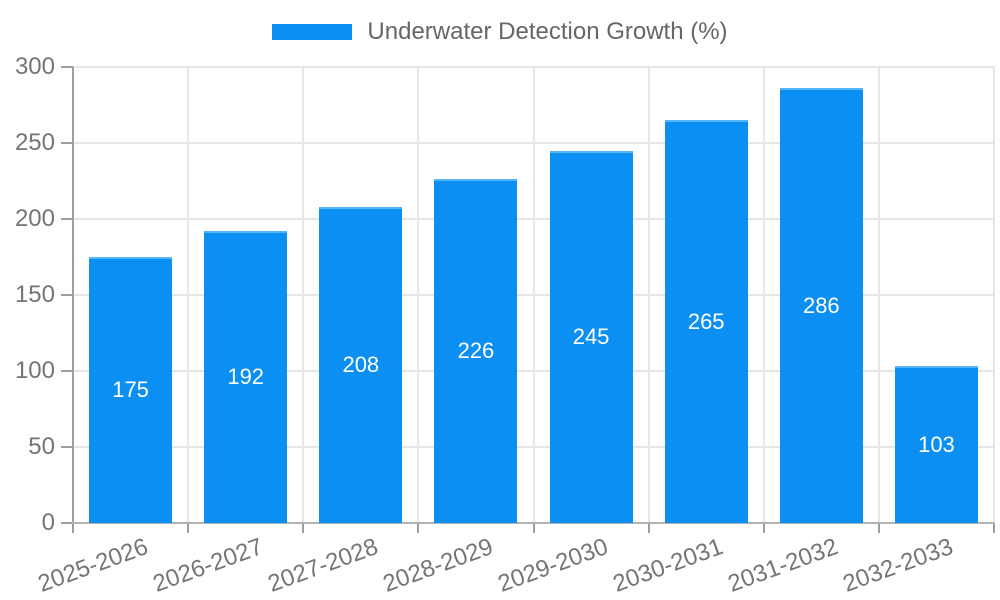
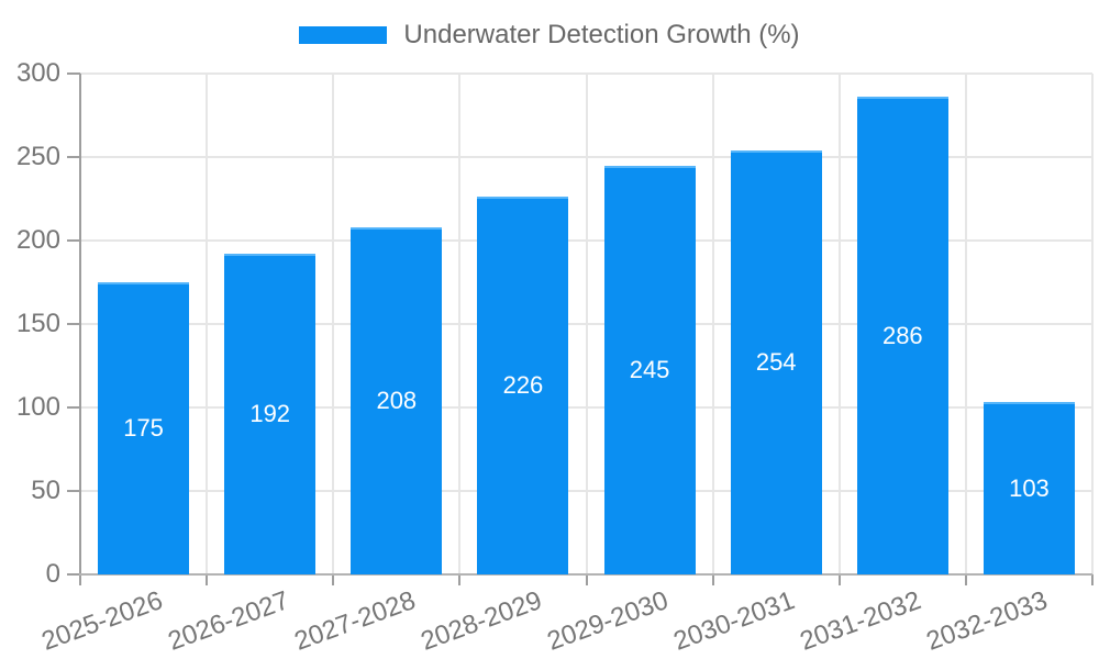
2030-2031: 265 -> 254
